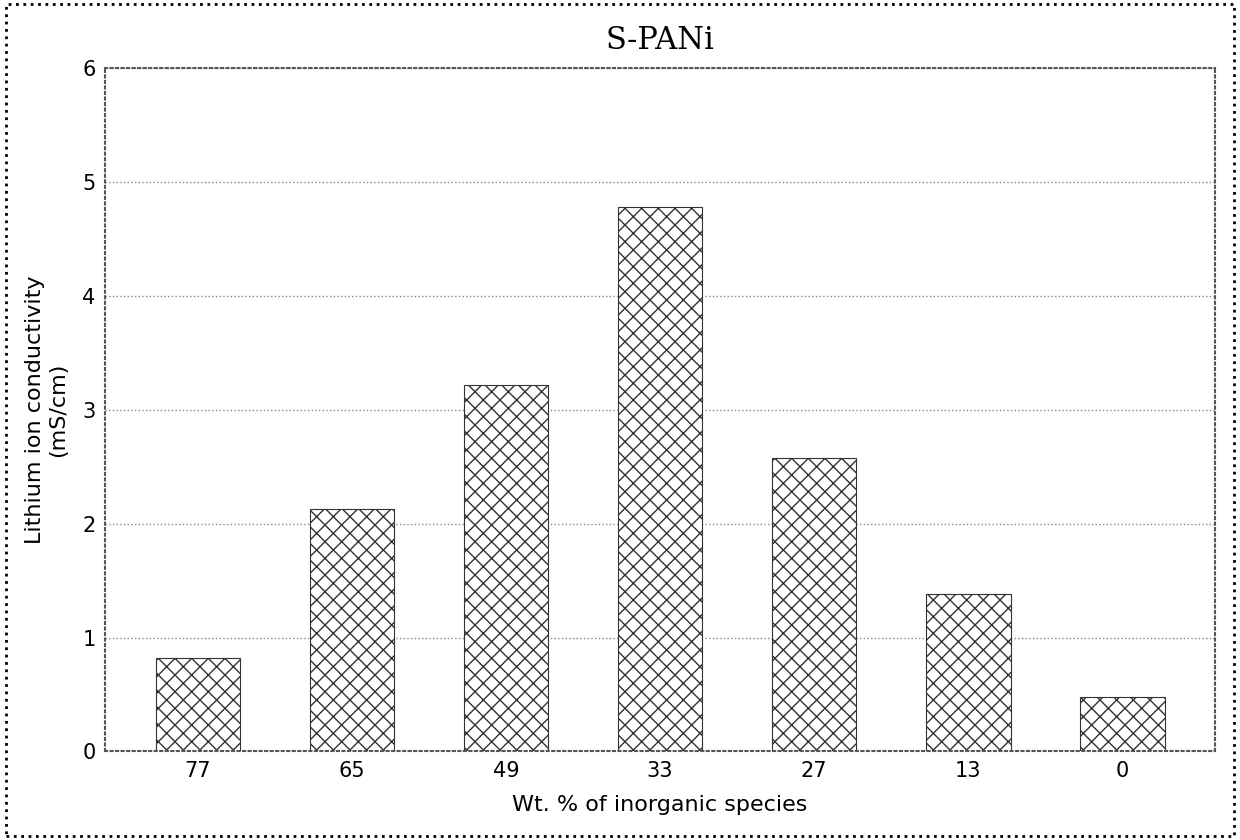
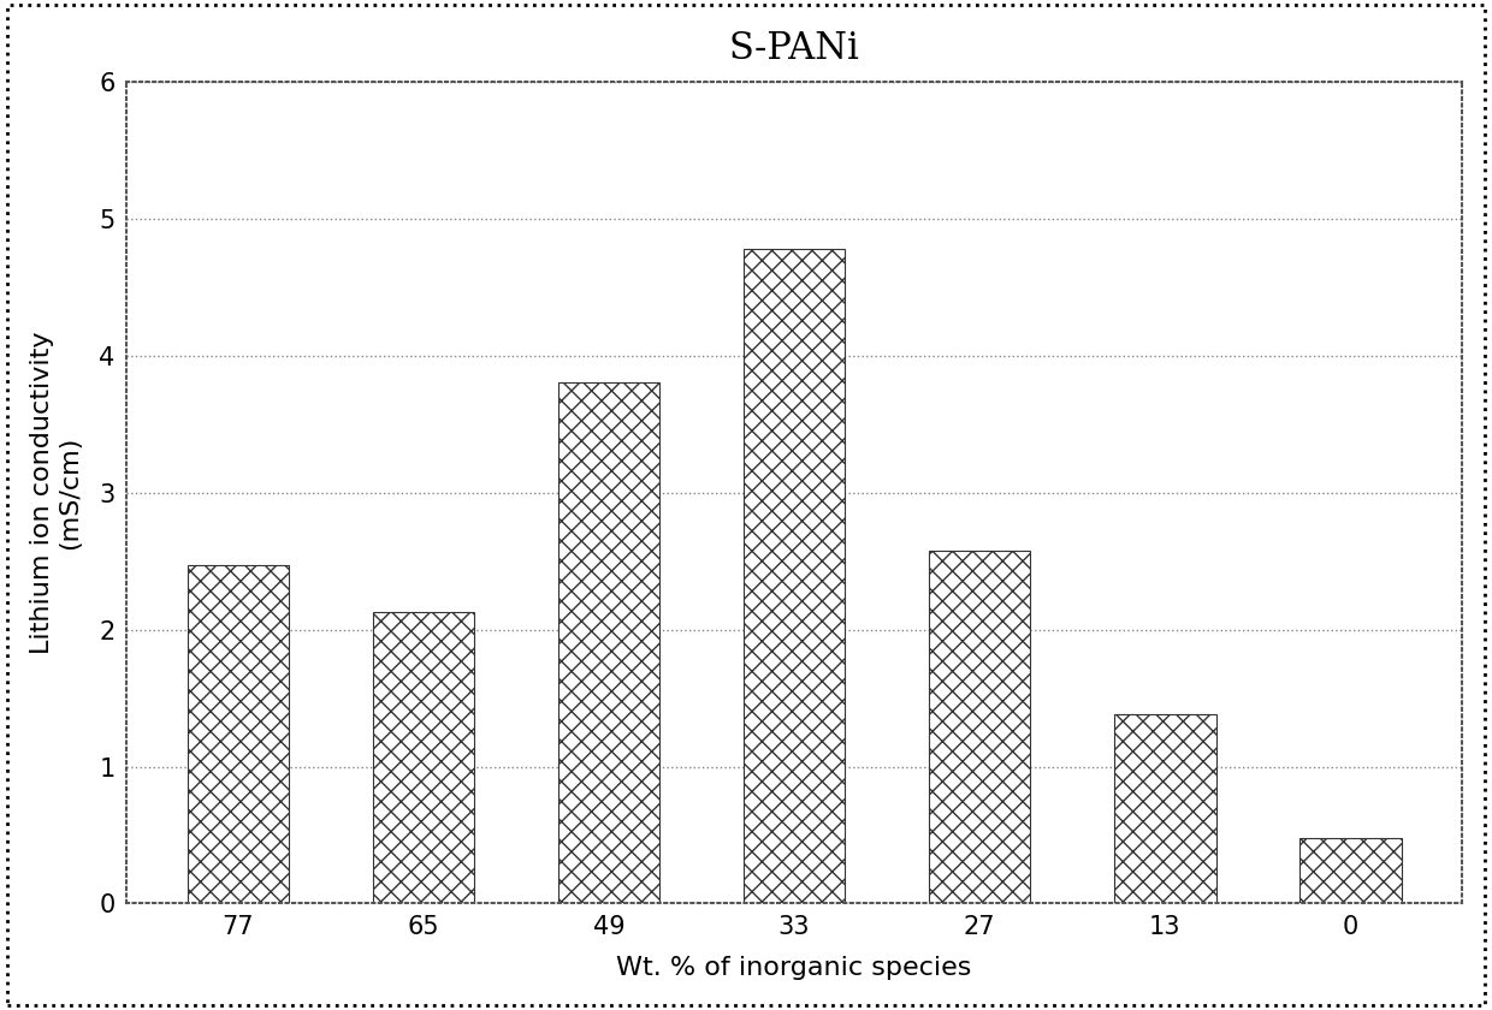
77: 0.82 -> 2.47
49: 3.22 -> 3.81
